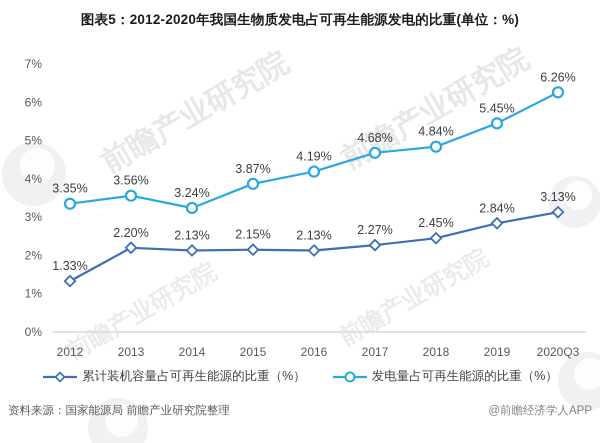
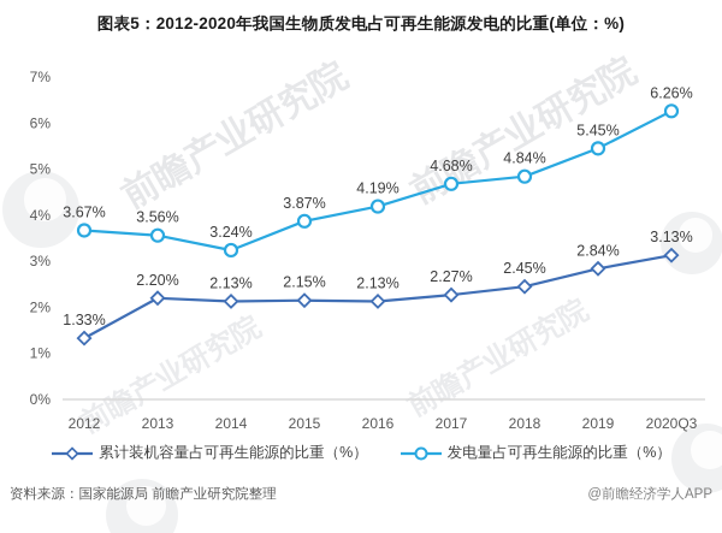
发电量占可再生能源的比重（%）/2012: 3.35% -> 3.67%
